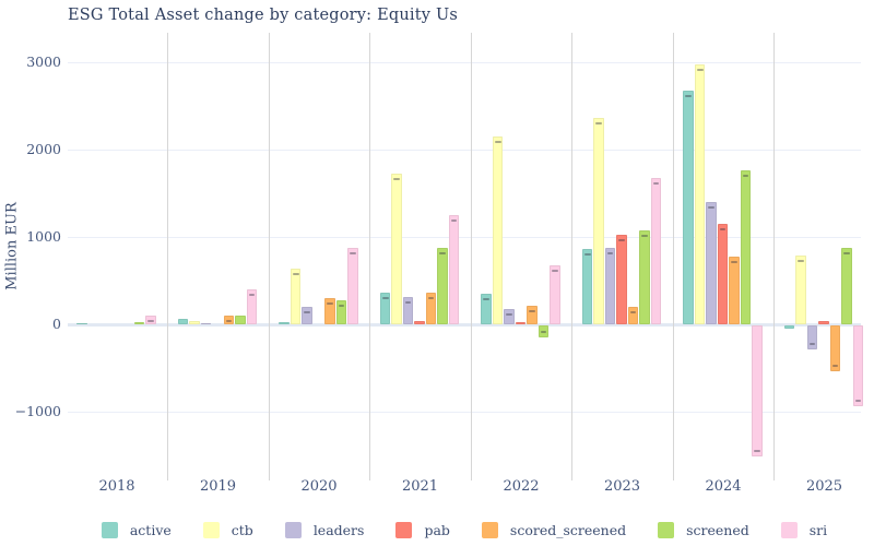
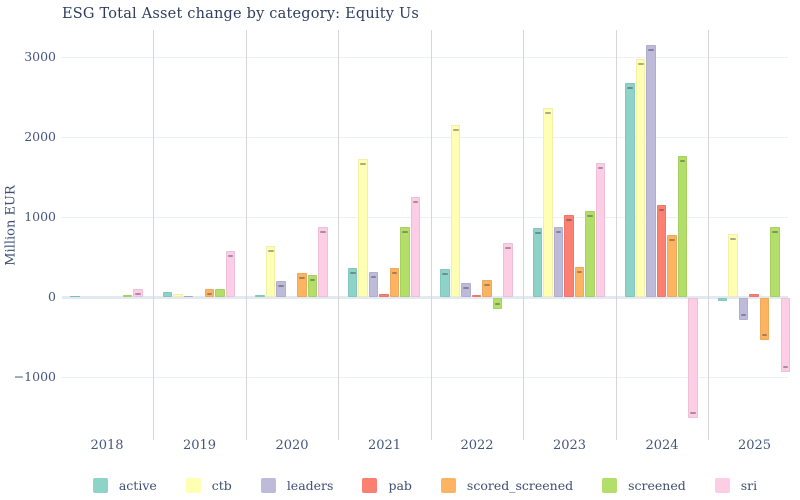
sri/2019: 400 -> 600
scored_screened/2023: 200 -> 400
leaders/2024: 1400 -> 3200
